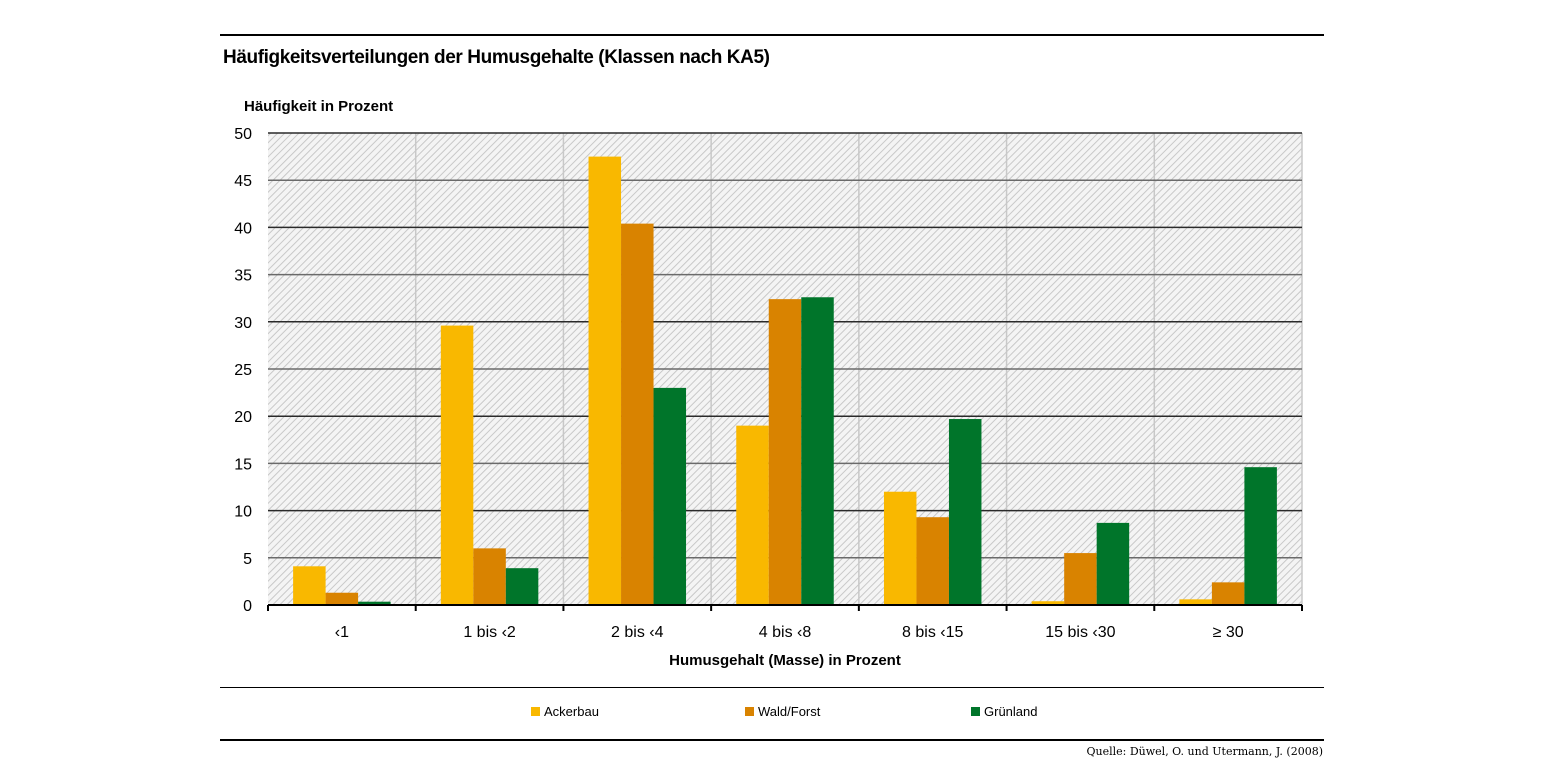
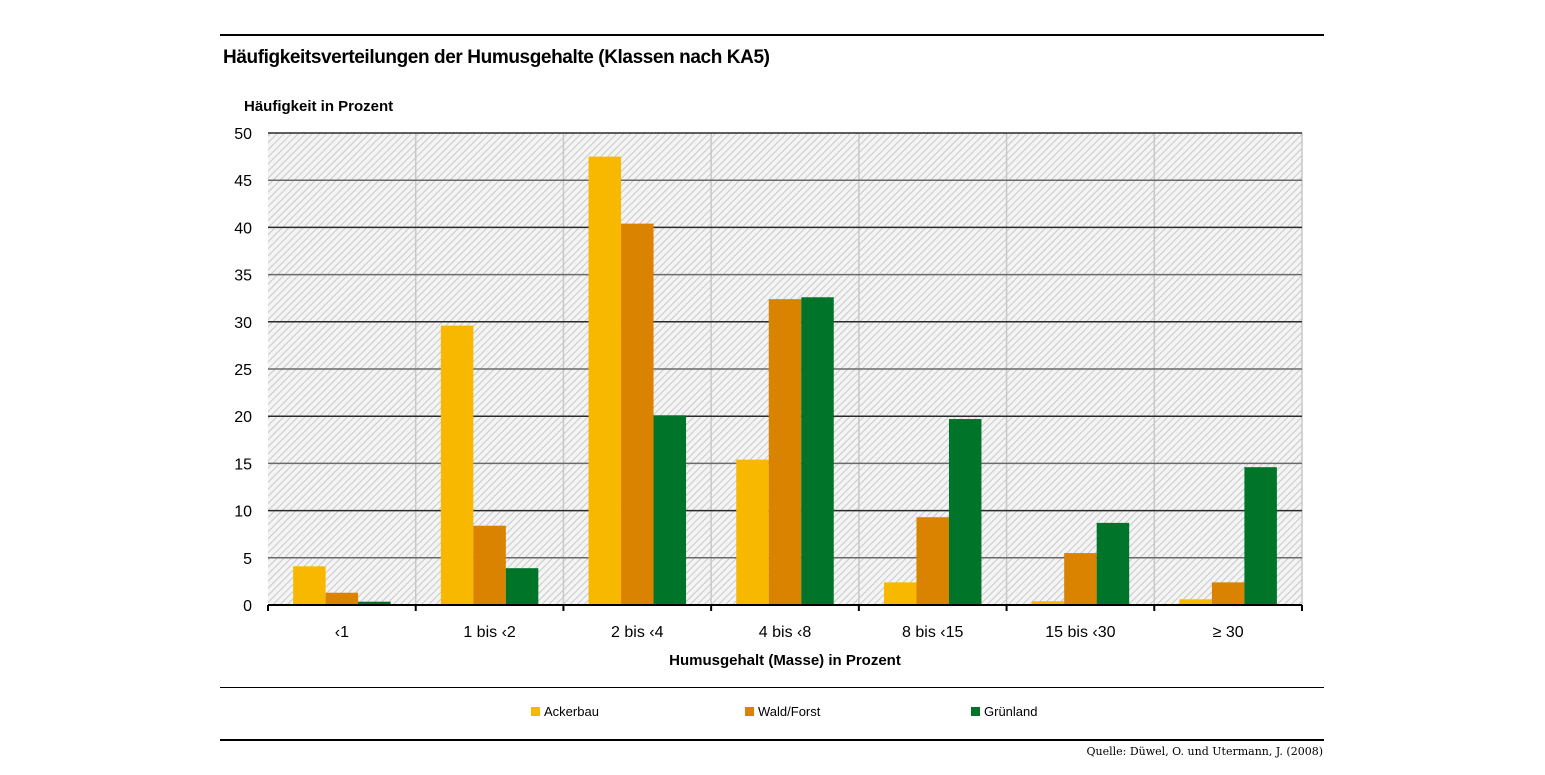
Wald/Forst/1 bis ‹2: 6 -> 8
Grünland/2 bis ‹4: 23 -> 20
Ackerbau/4 bis ‹8: 19 -> 15
Ackerbau/8 bis ‹15: 12 -> 2
